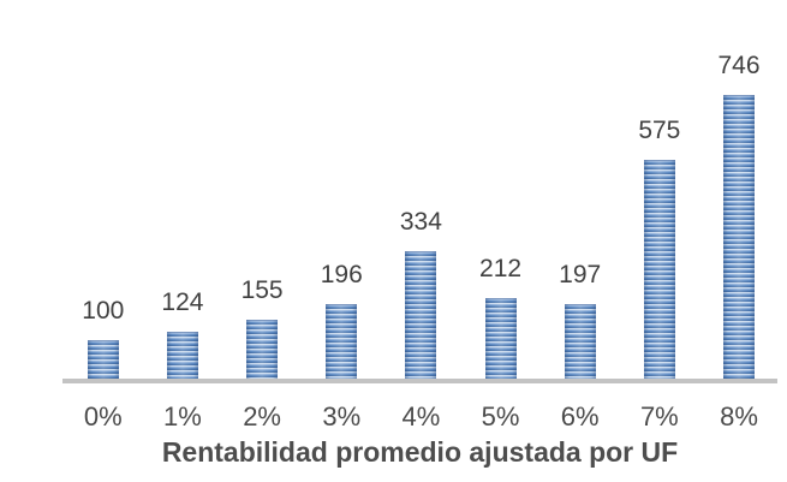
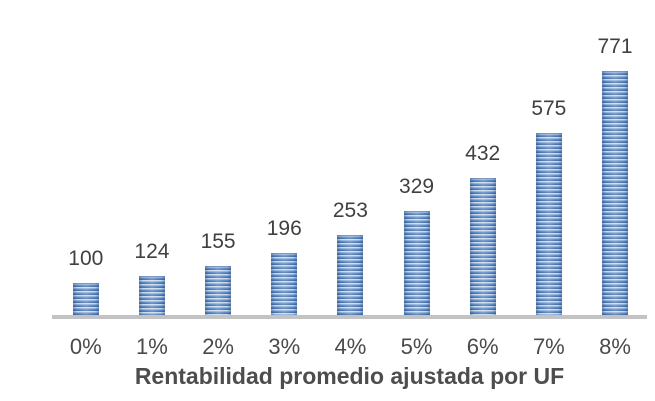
4%: 334 -> 253
5%: 212 -> 329
6%: 197 -> 432
8%: 746 -> 771
